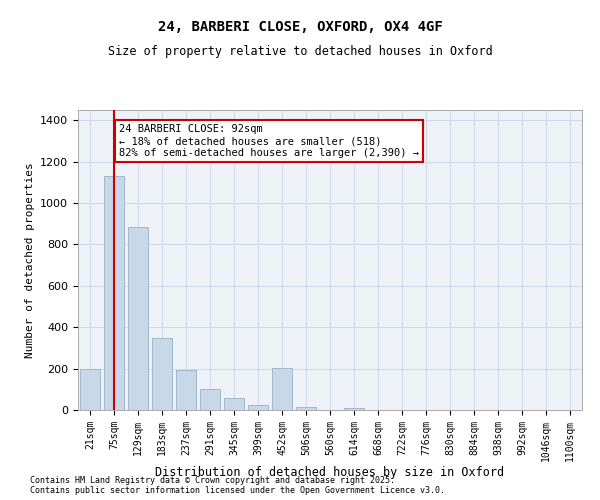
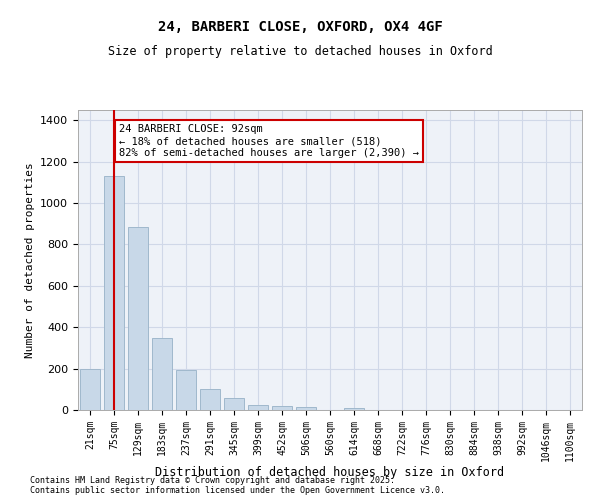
452sqm: 205 -> 20
